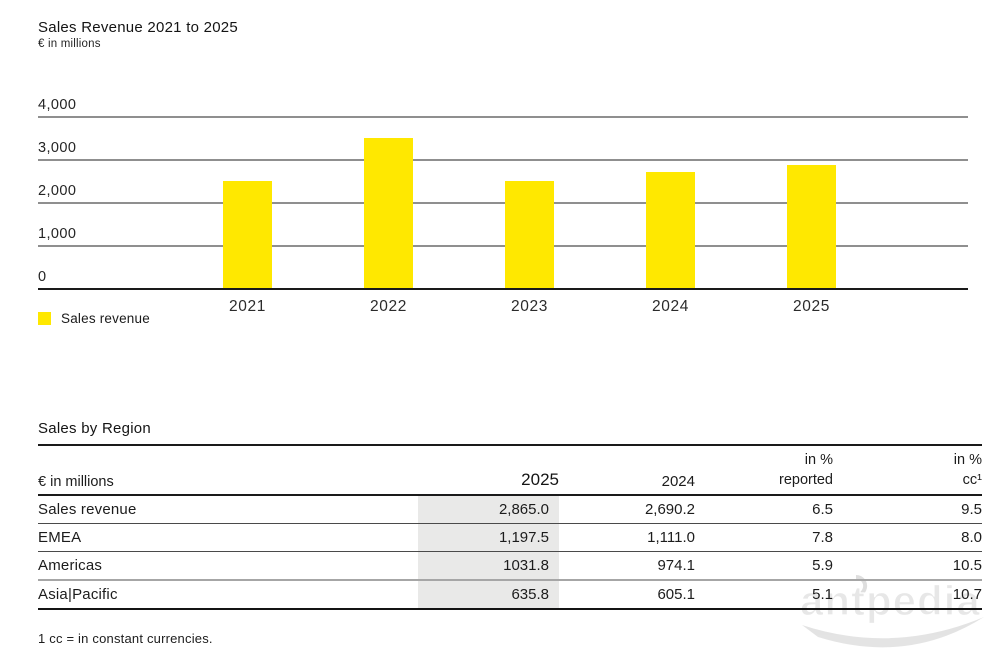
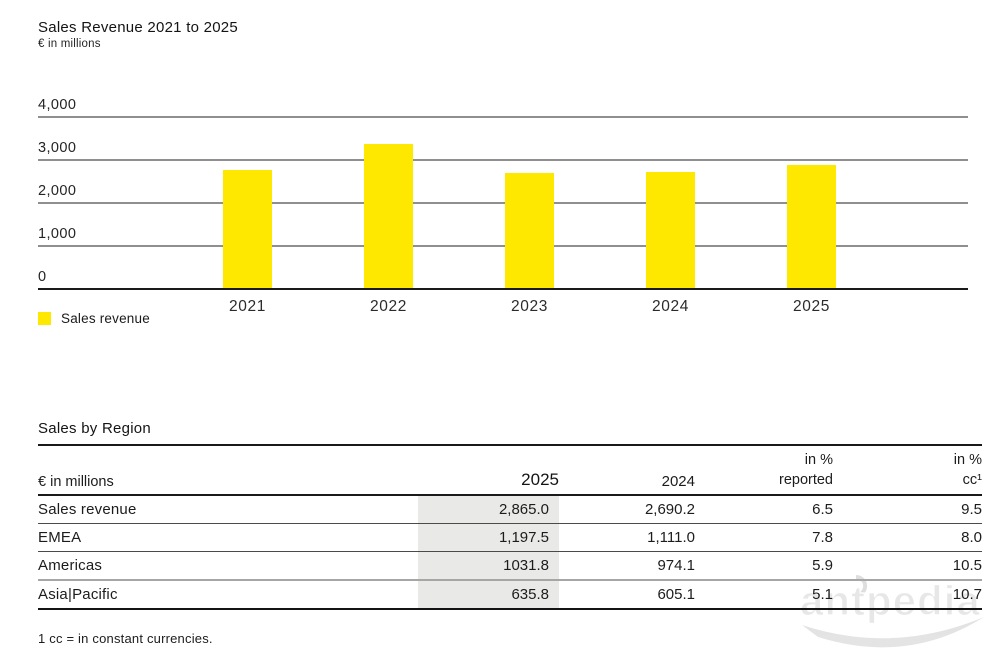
2021: 2500 -> 2800
2022: 3500 -> 3400
2023: 2500 -> 2700
